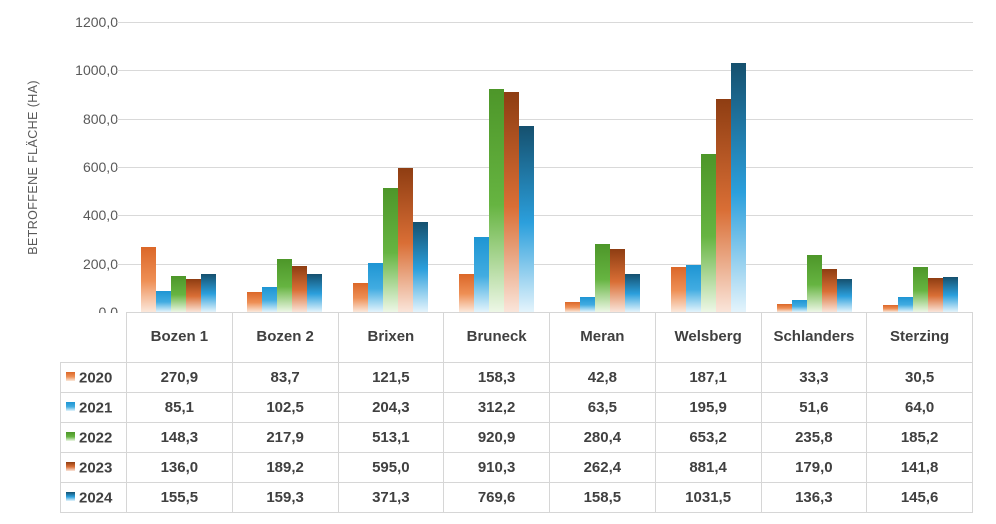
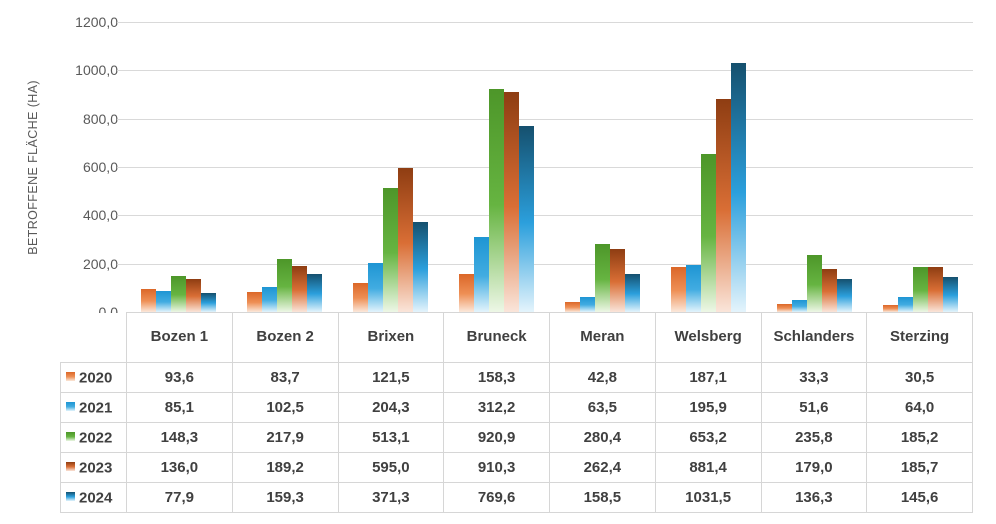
2020/Bozen 1: 270,9 -> 93,6
2024/Bozen 1: 155,5 -> 77,9
2023/Sterzing: 141,8 -> 185,7
